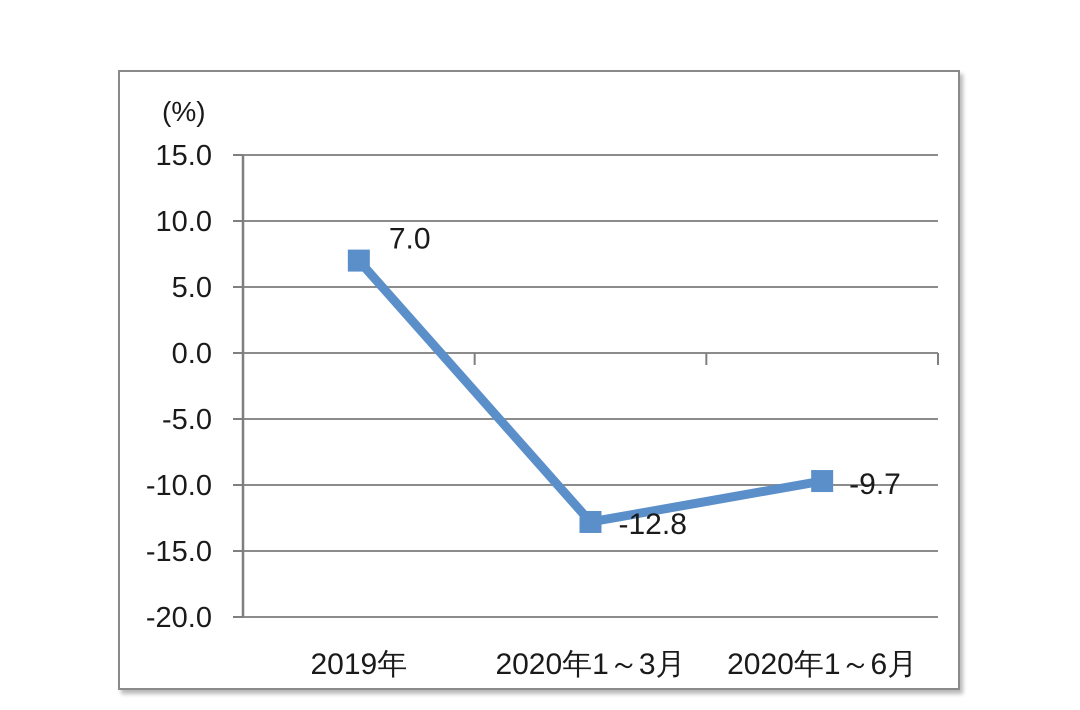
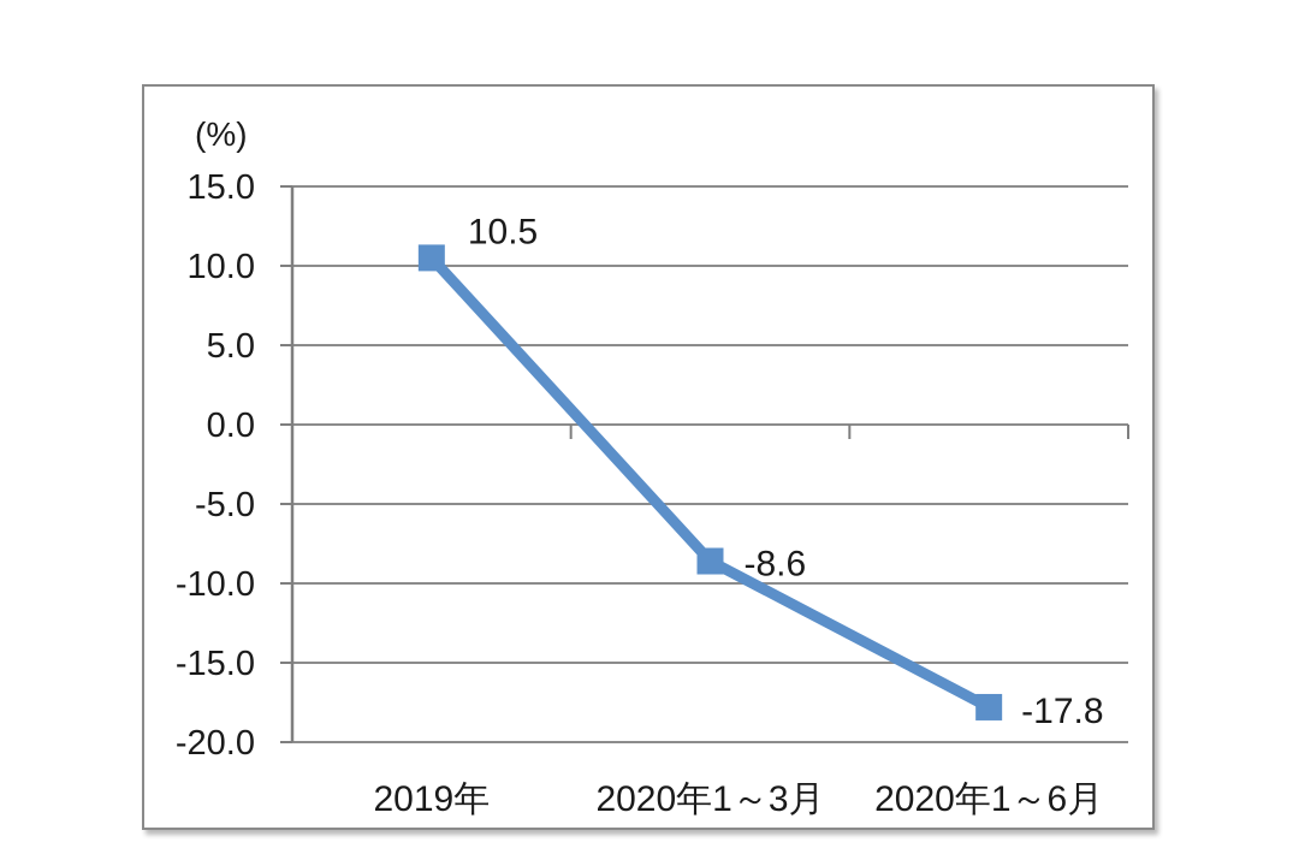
2019年: 7.0 -> 10.5
2020年1～3月: -12.8 -> -8.6
2020年1～6月: -9.7 -> -17.8
